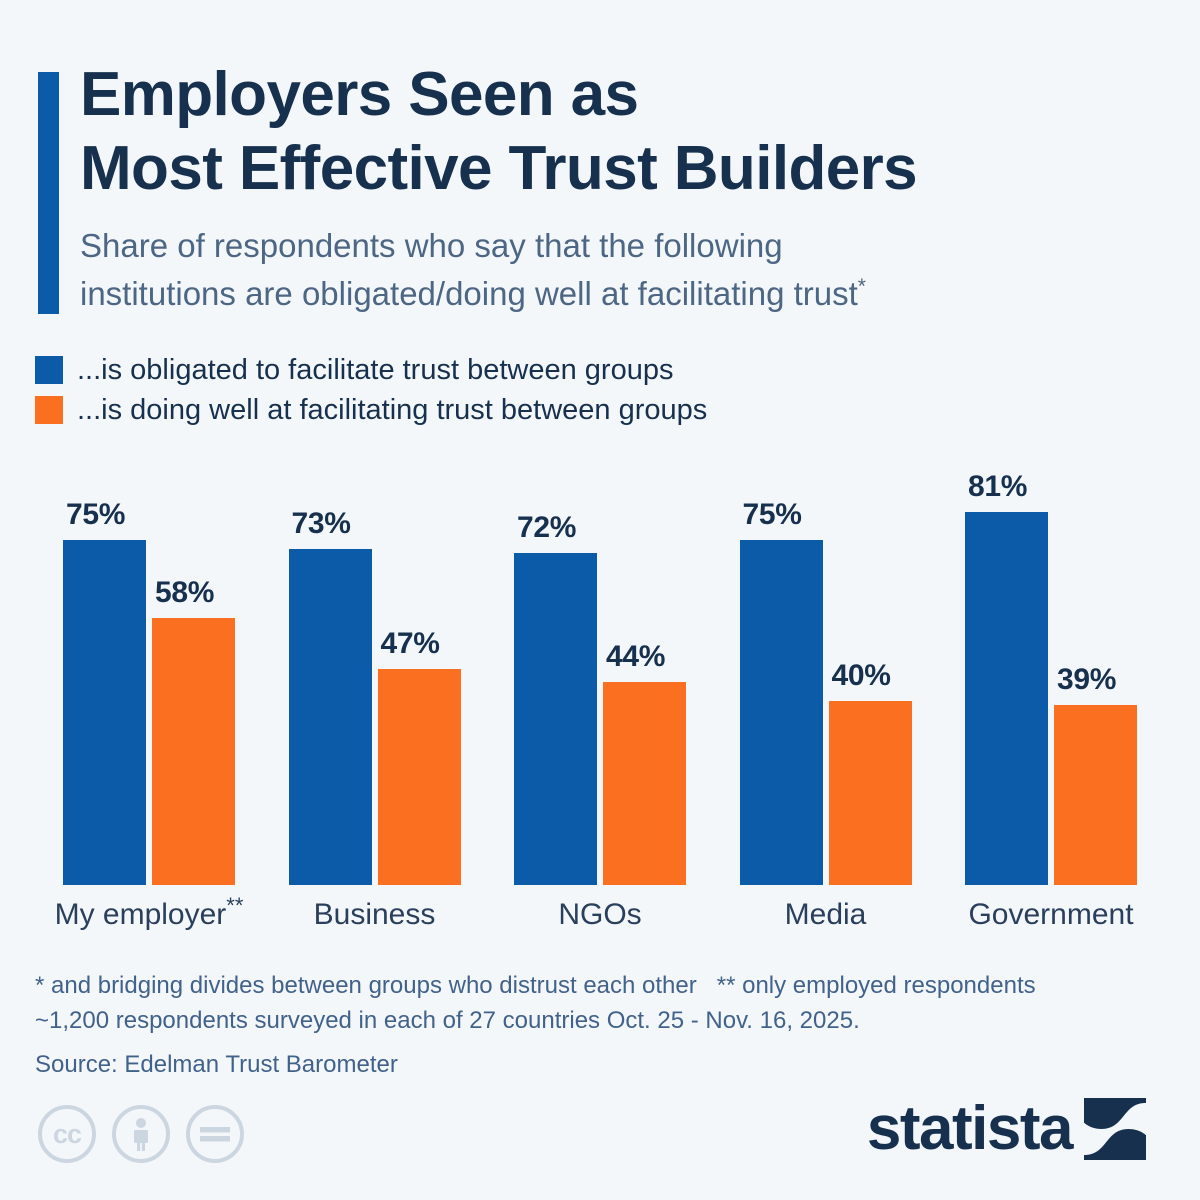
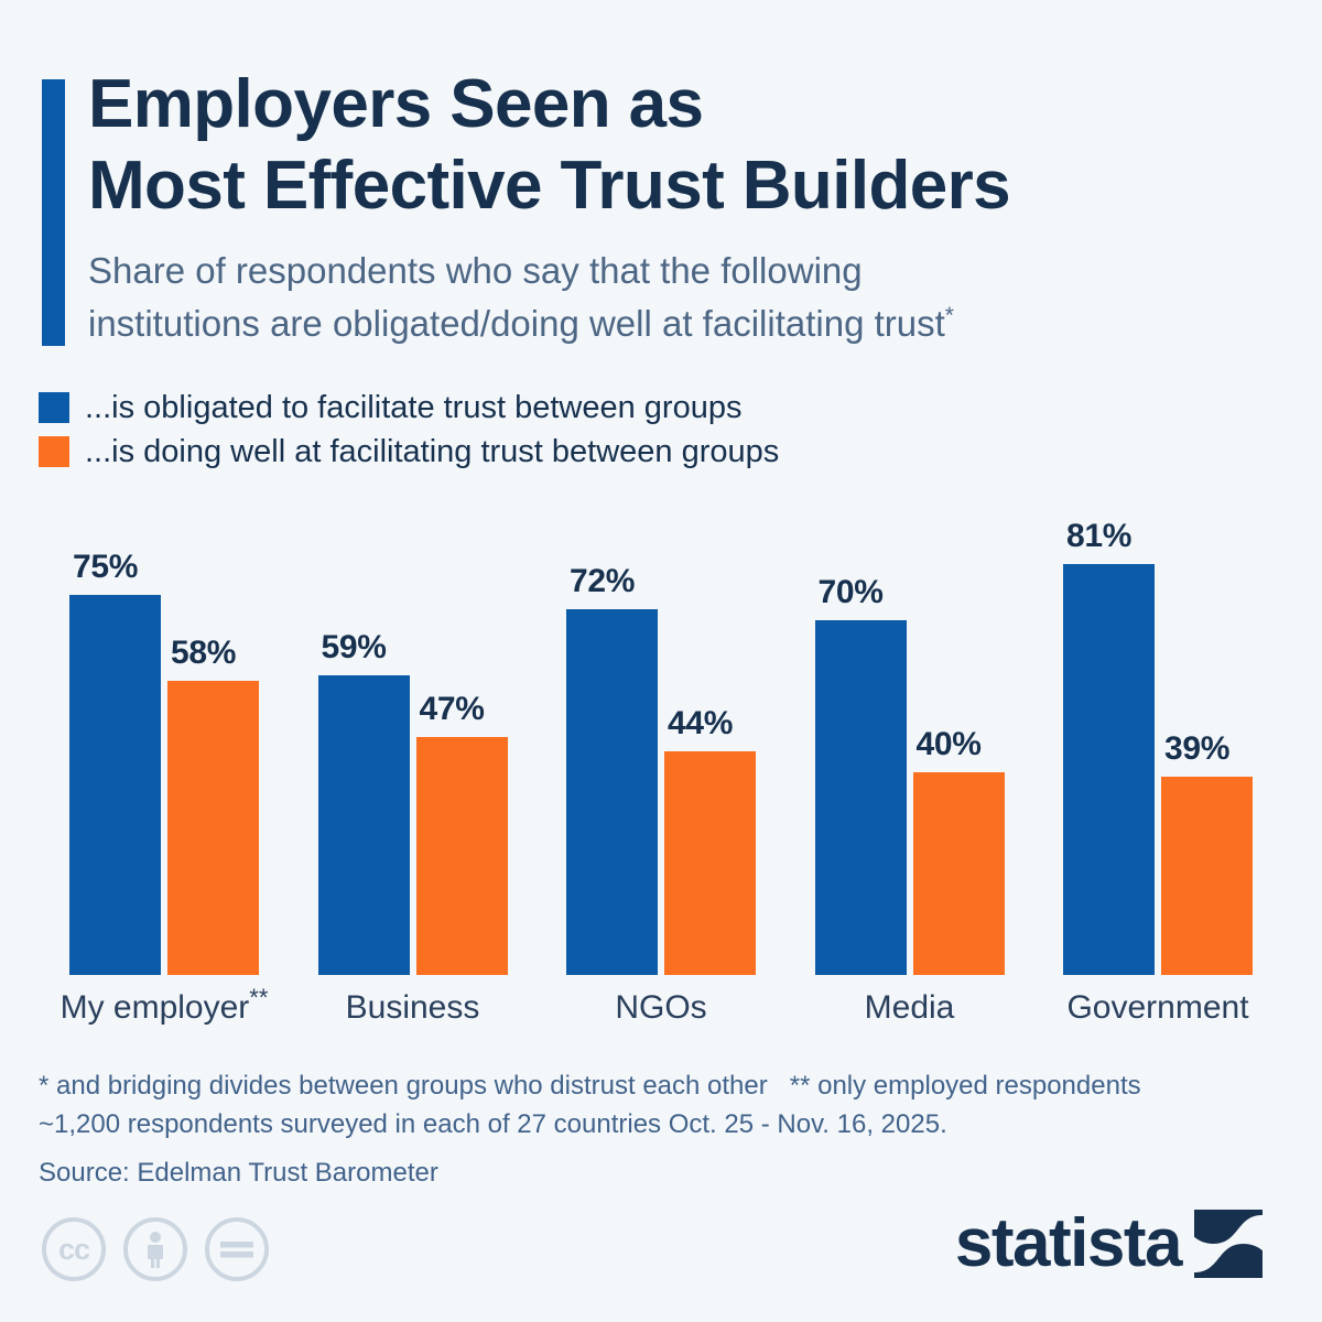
...is obligated to facilitate trust between groups/Business: 73% -> 59%
...is obligated to facilitate trust between groups/Media: 75% -> 70%
